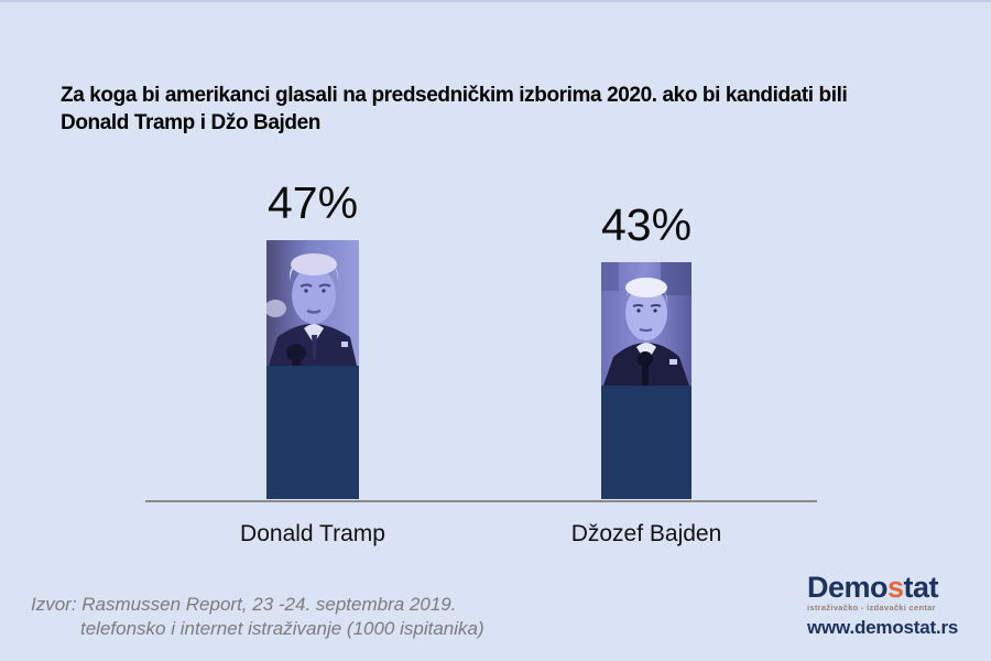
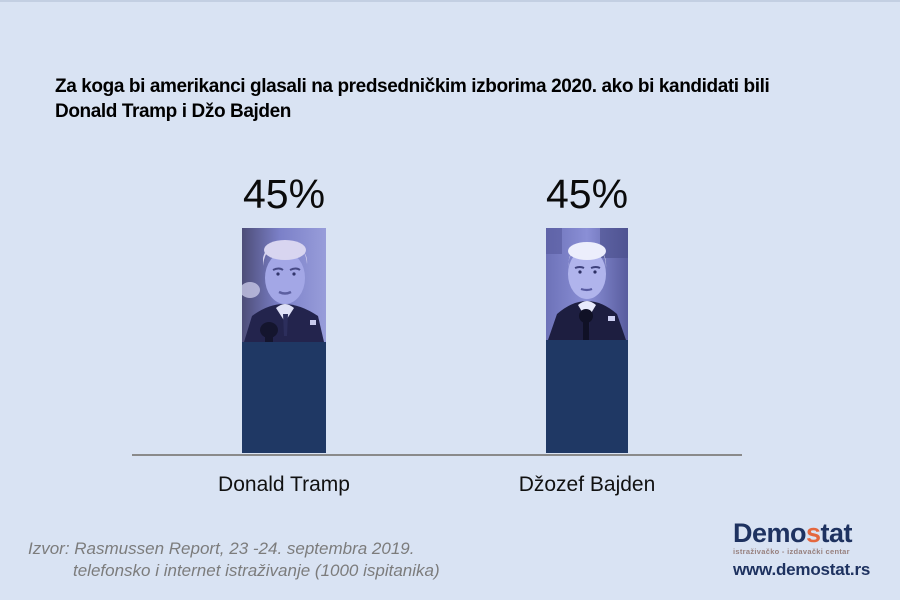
Donald Tramp: 47% -> 45%
Džozef Bajden: 43% -> 45%
